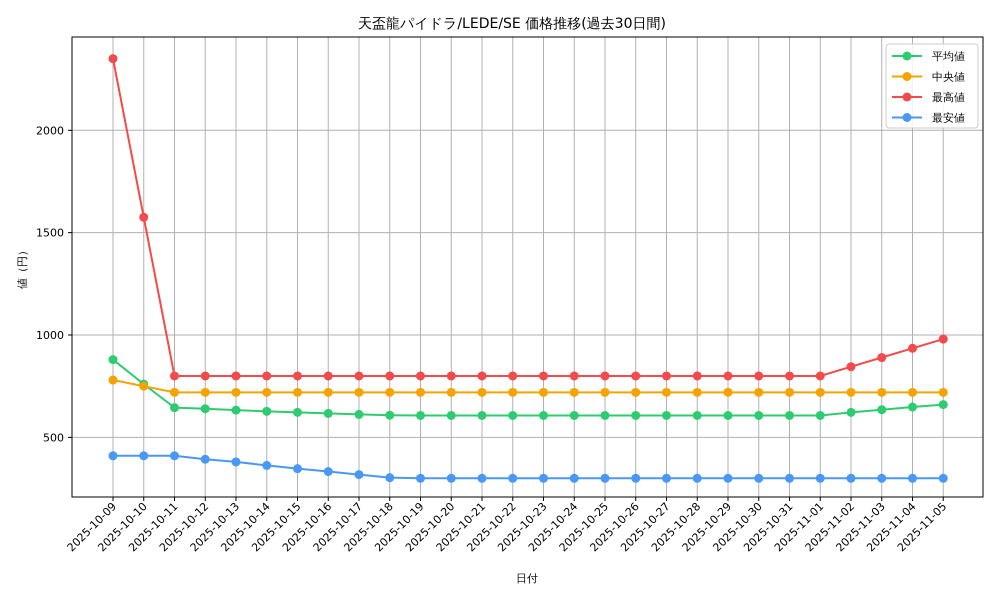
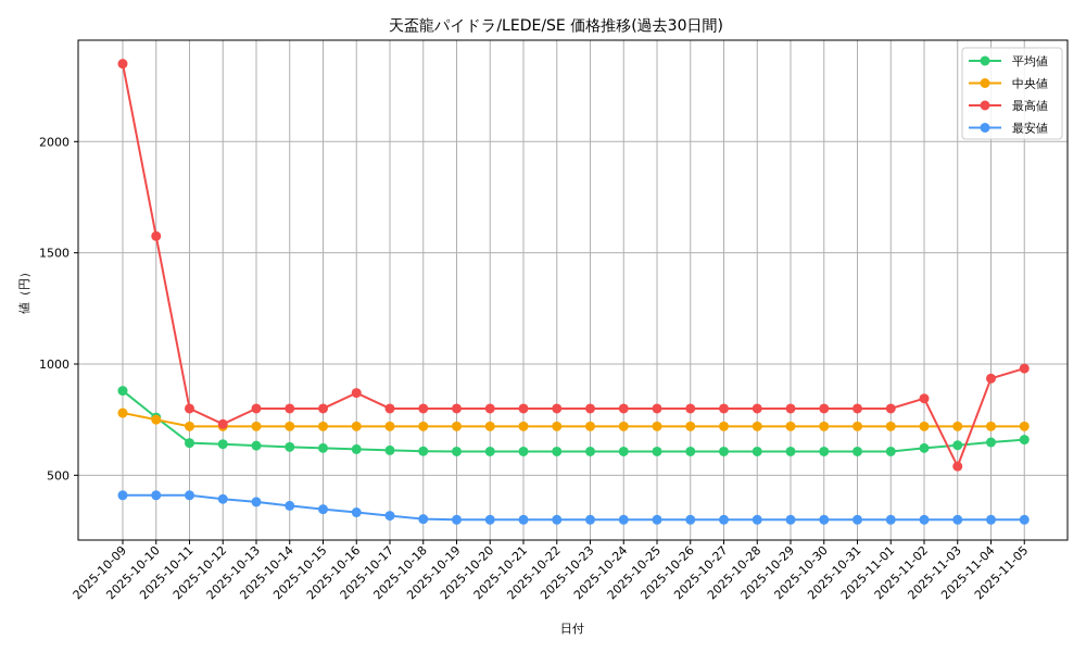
最高値/2025-10-12: 800 -> 730
最高値/2025-10-16: 800 -> 870
最高値/2025-11-03: 890 -> 540
